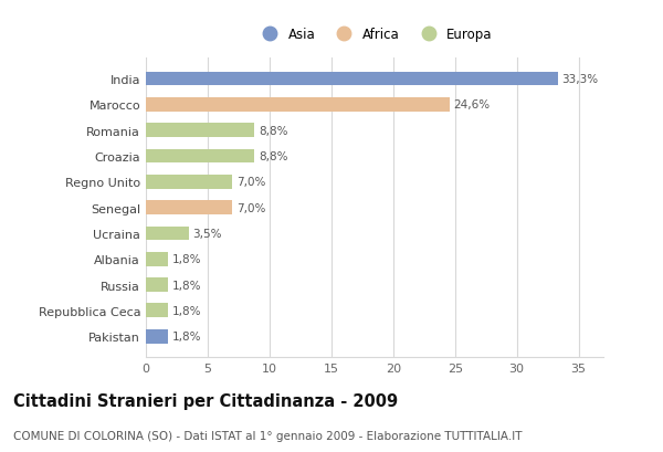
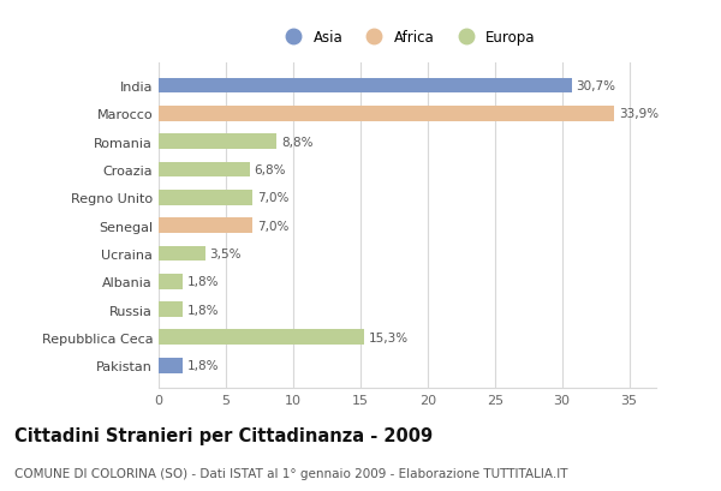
India: 33,3% -> 30,7%
Marocco: 24,6% -> 33,9%
Croazia: 8,8% -> 6,8%
Repubblica Ceca: 1,8% -> 15,3%
